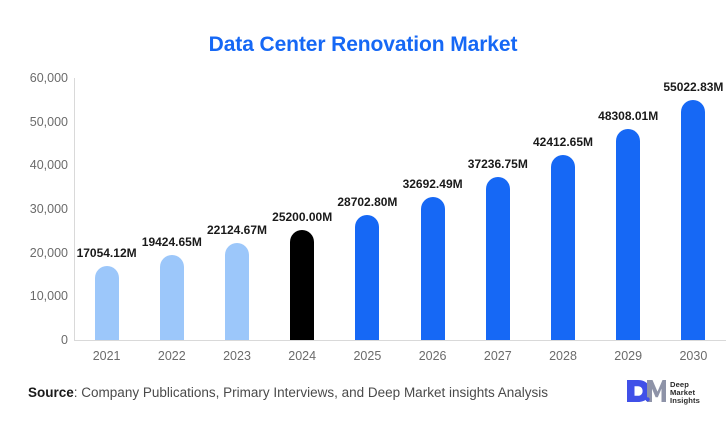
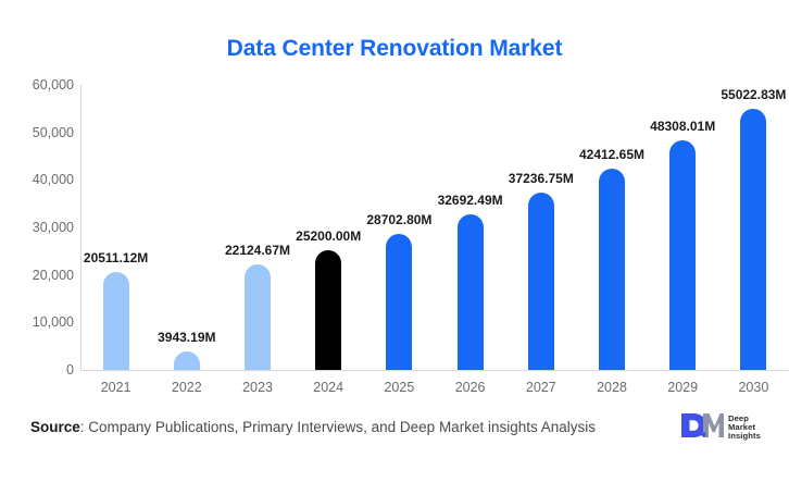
2021: 17054.12M -> 20511.12M
2022: 19424.65M -> 3943.19M
